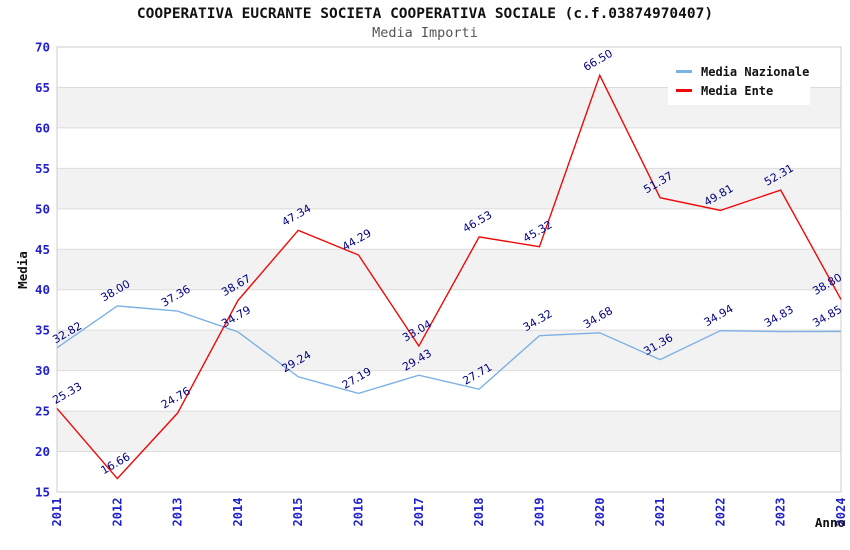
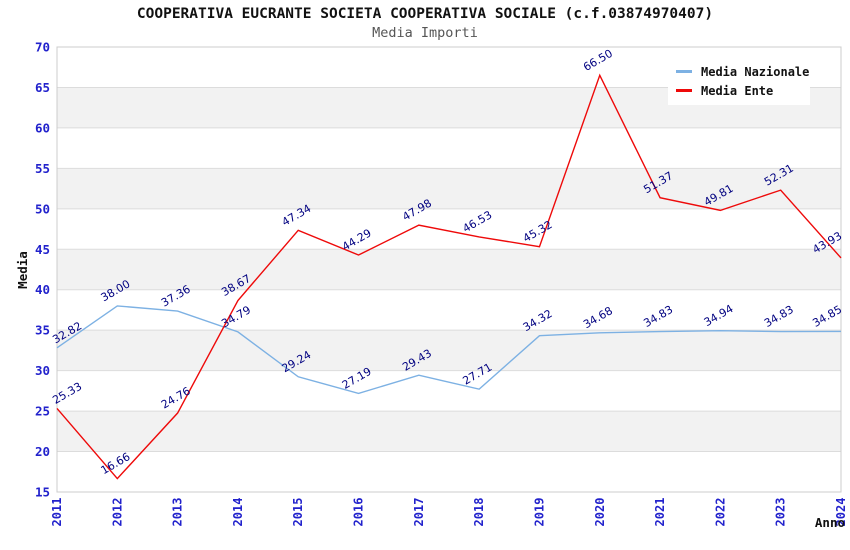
Media Ente/2017: 33.04 -> 47.98
Media Nazionale/2021: 31.36 -> 34.83
Media Ente/2024: 38.80 -> 43.93
